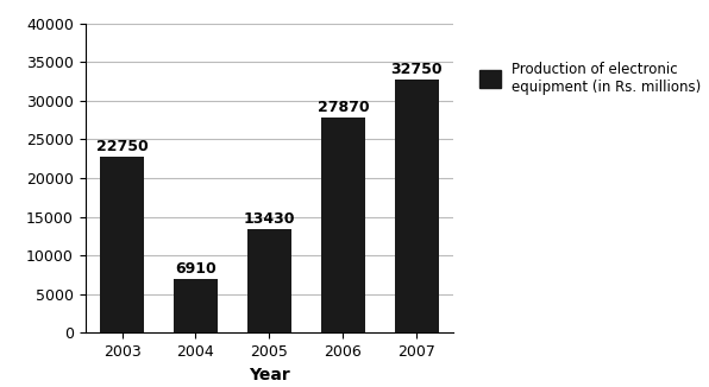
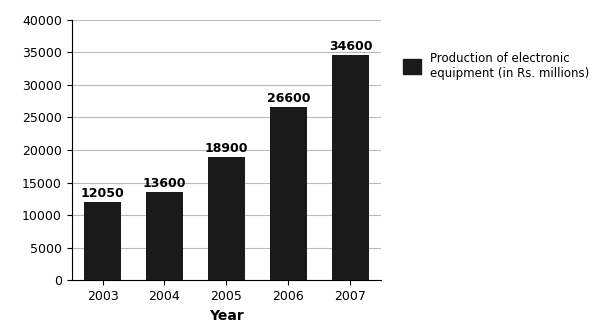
2003: 22750 -> 12050
2004: 6910 -> 13600
2005: 13430 -> 18900
2006: 27870 -> 26600
2007: 32750 -> 34600
